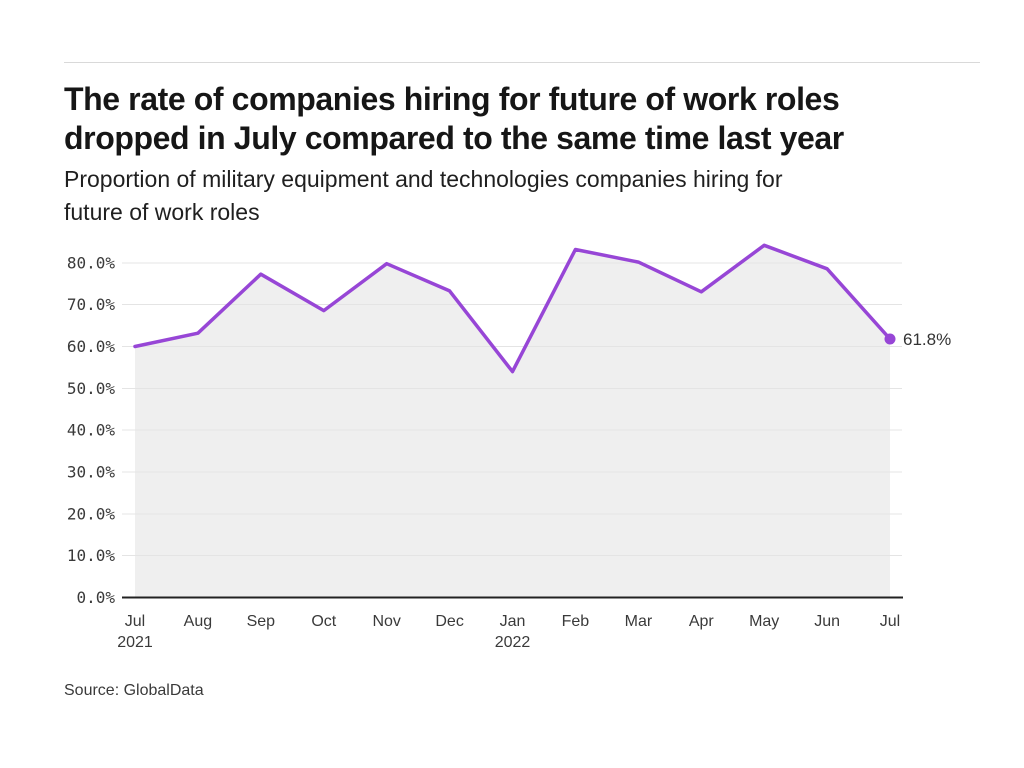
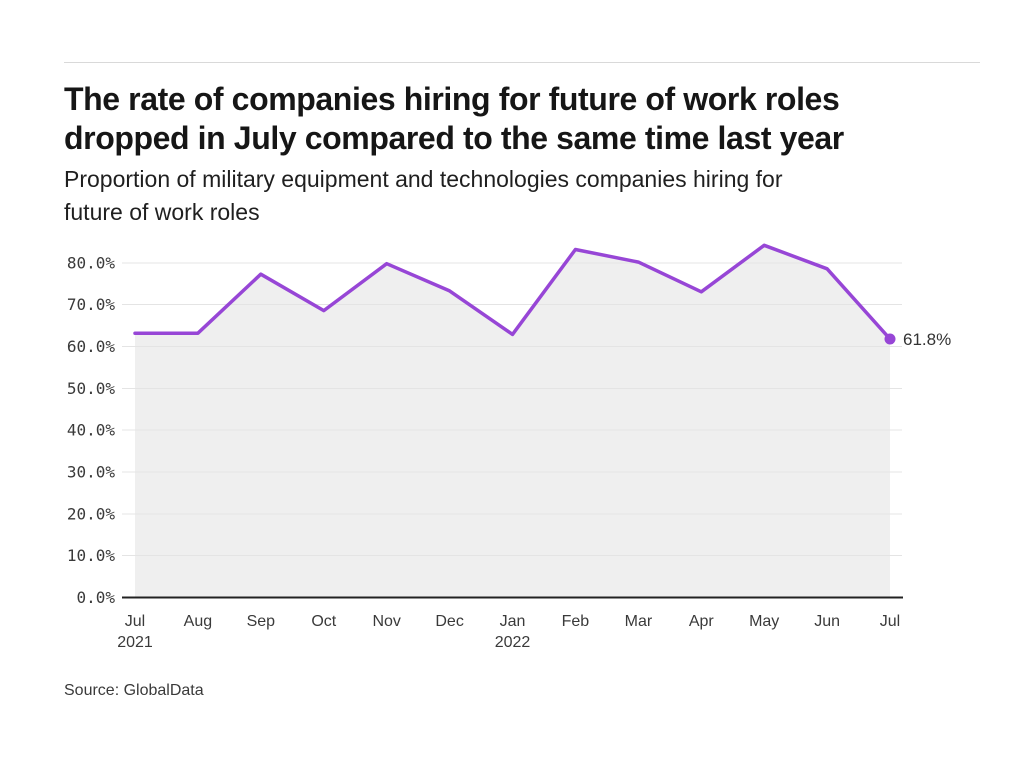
Jul 2021: 60% -> 63%
Jan 2022: 54% -> 63%
